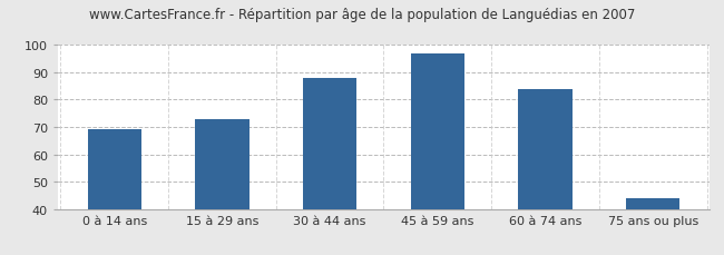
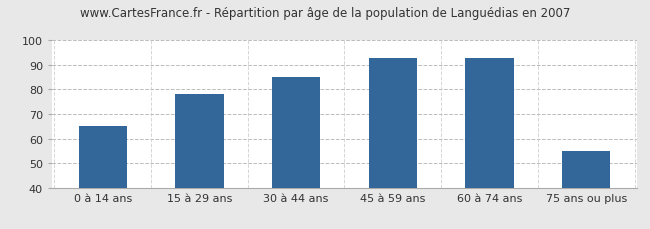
0 à 14 ans: 69 -> 65
15 à 29 ans: 73 -> 78
30 à 44 ans: 88 -> 85
45 à 59 ans: 97 -> 93
60 à 74 ans: 84 -> 93
75 ans ou plus: 44 -> 55
